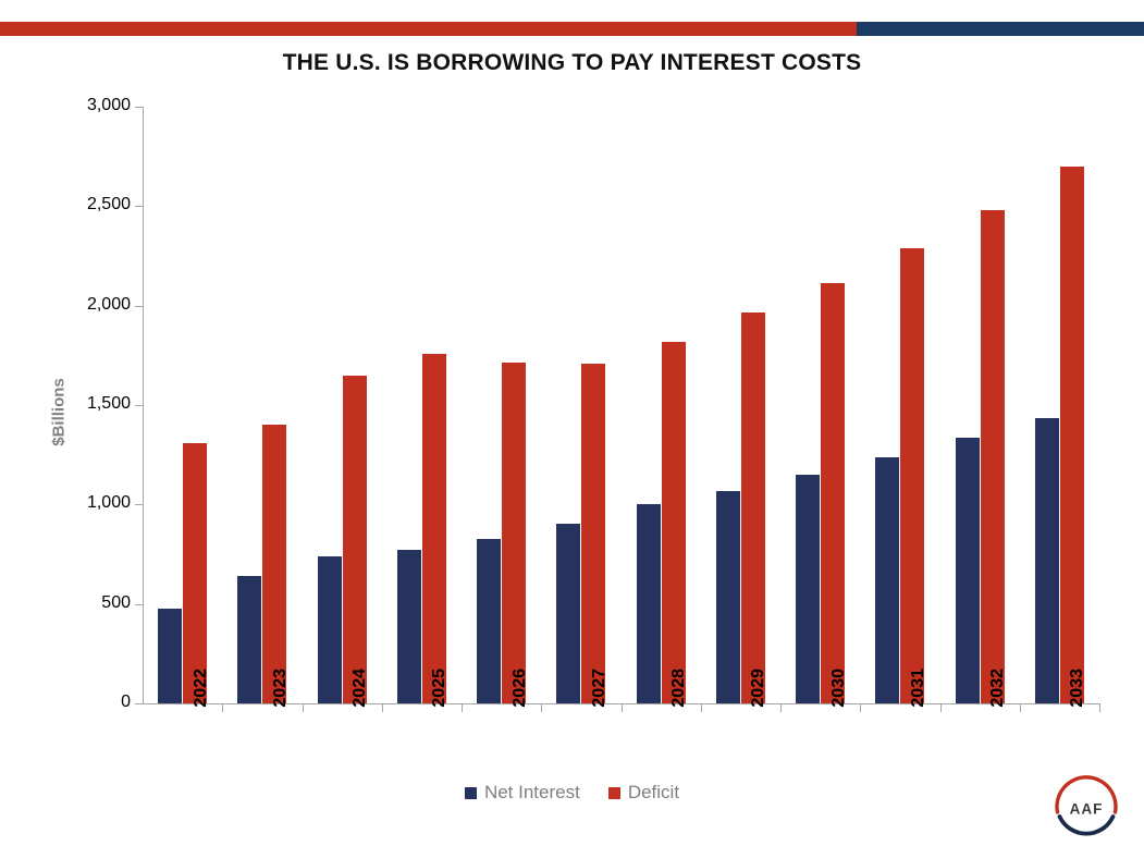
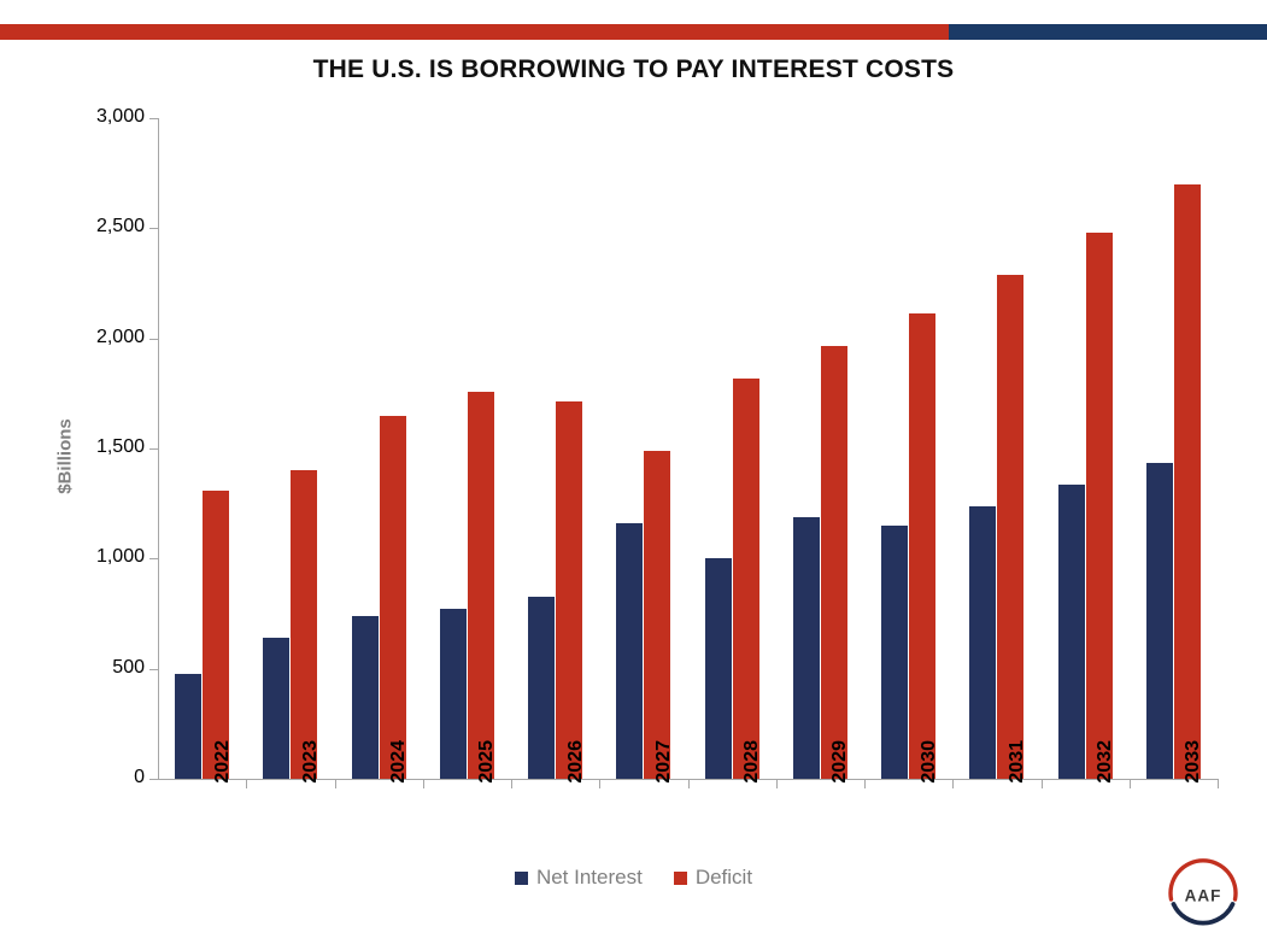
Net Interest/2027: 900 -> 1160
Deficit/2027: 1710 -> 1490
Net Interest/2029: 1070 -> 1190
